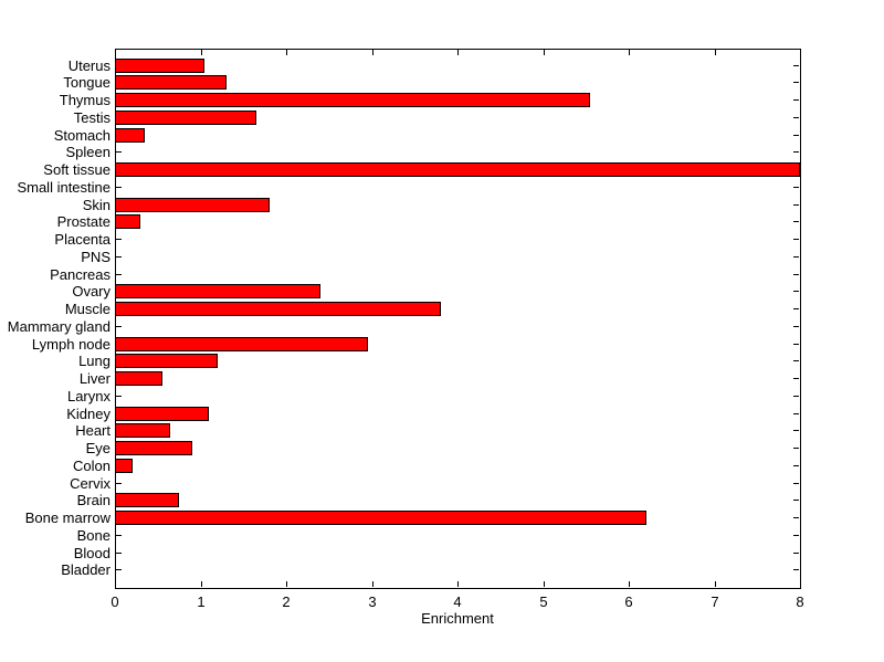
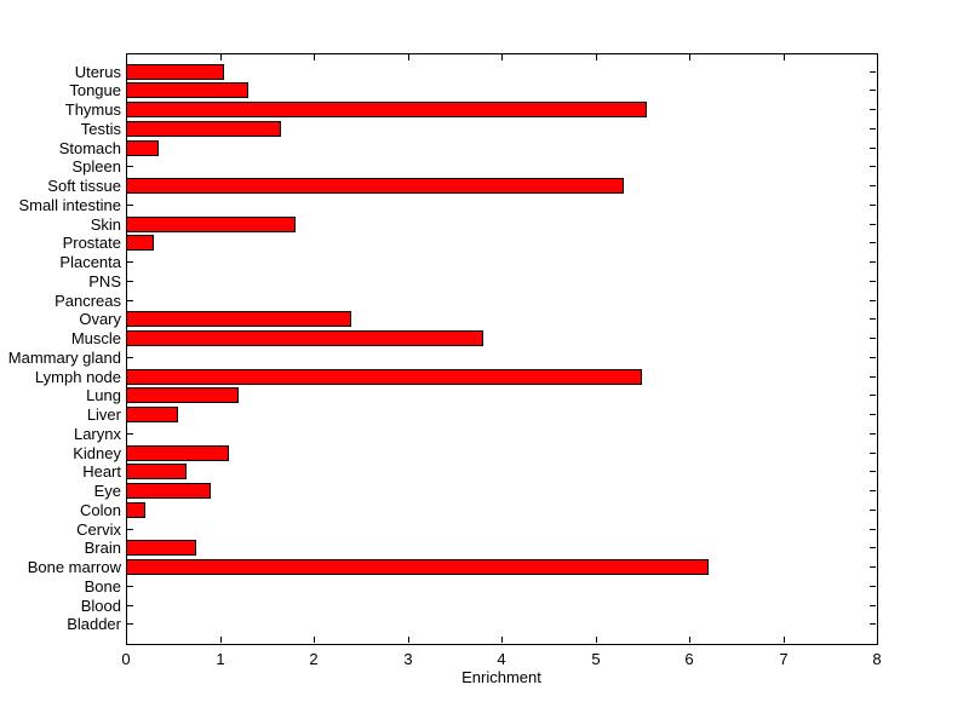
Soft tissue: 8.0 -> 5.3
Lymph node: 3.0 -> 5.5
